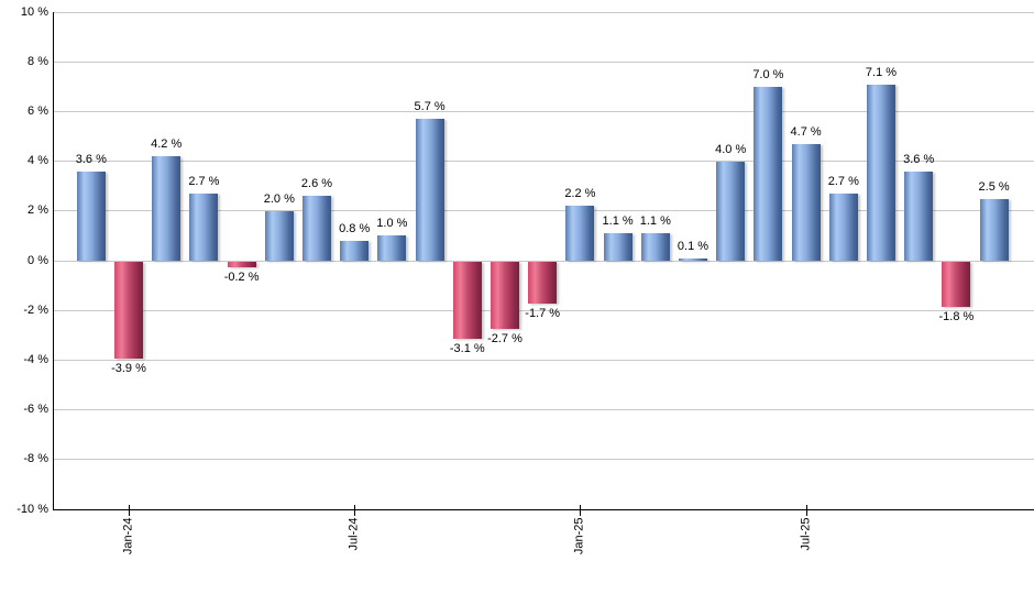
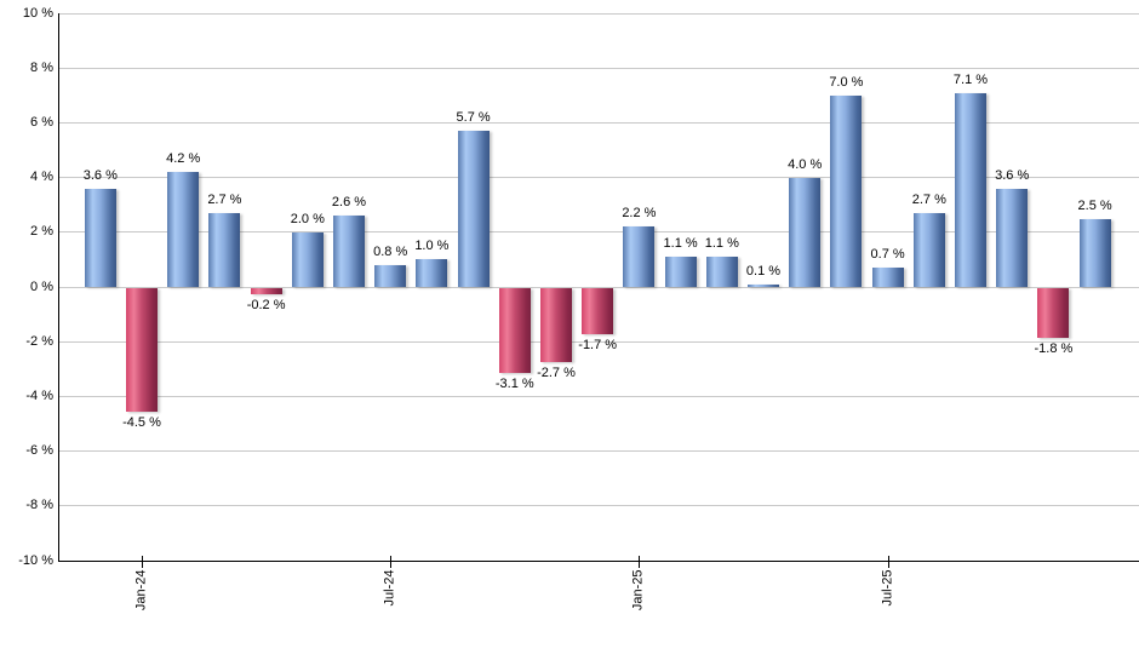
Jan-24: -3.9 -> -4.5
Jul-25: 4.7 -> 0.7
